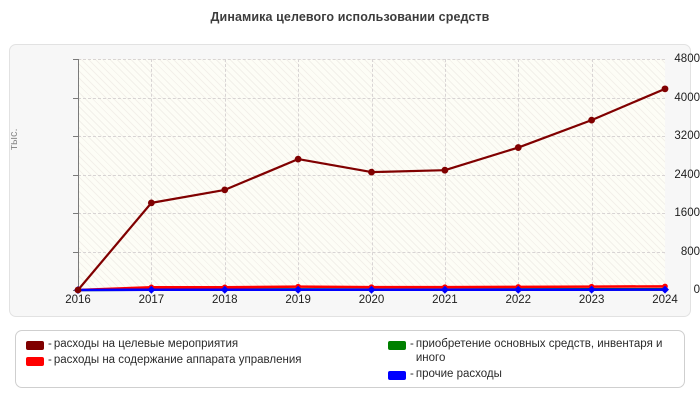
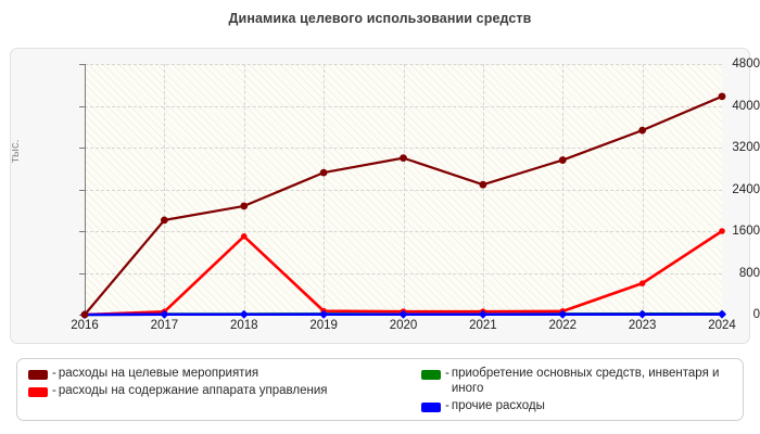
расходы на содержание аппарата управления/2018: 100 -> 1500
расходы на целевые мероприятия/2020: 2400 -> 3000
расходы на содержание аппарата управления/2023: 100 -> 600
расходы на содержание аппарата управления/2024: 100 -> 1600
